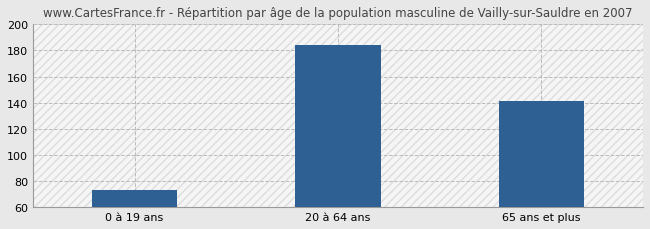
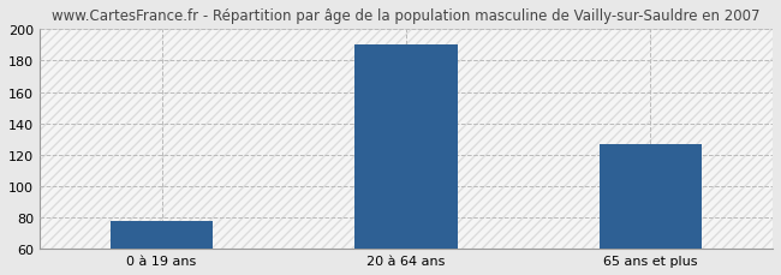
0 à 19 ans: 73 -> 78
20 à 64 ans: 184 -> 190
65 ans et plus: 141 -> 127
